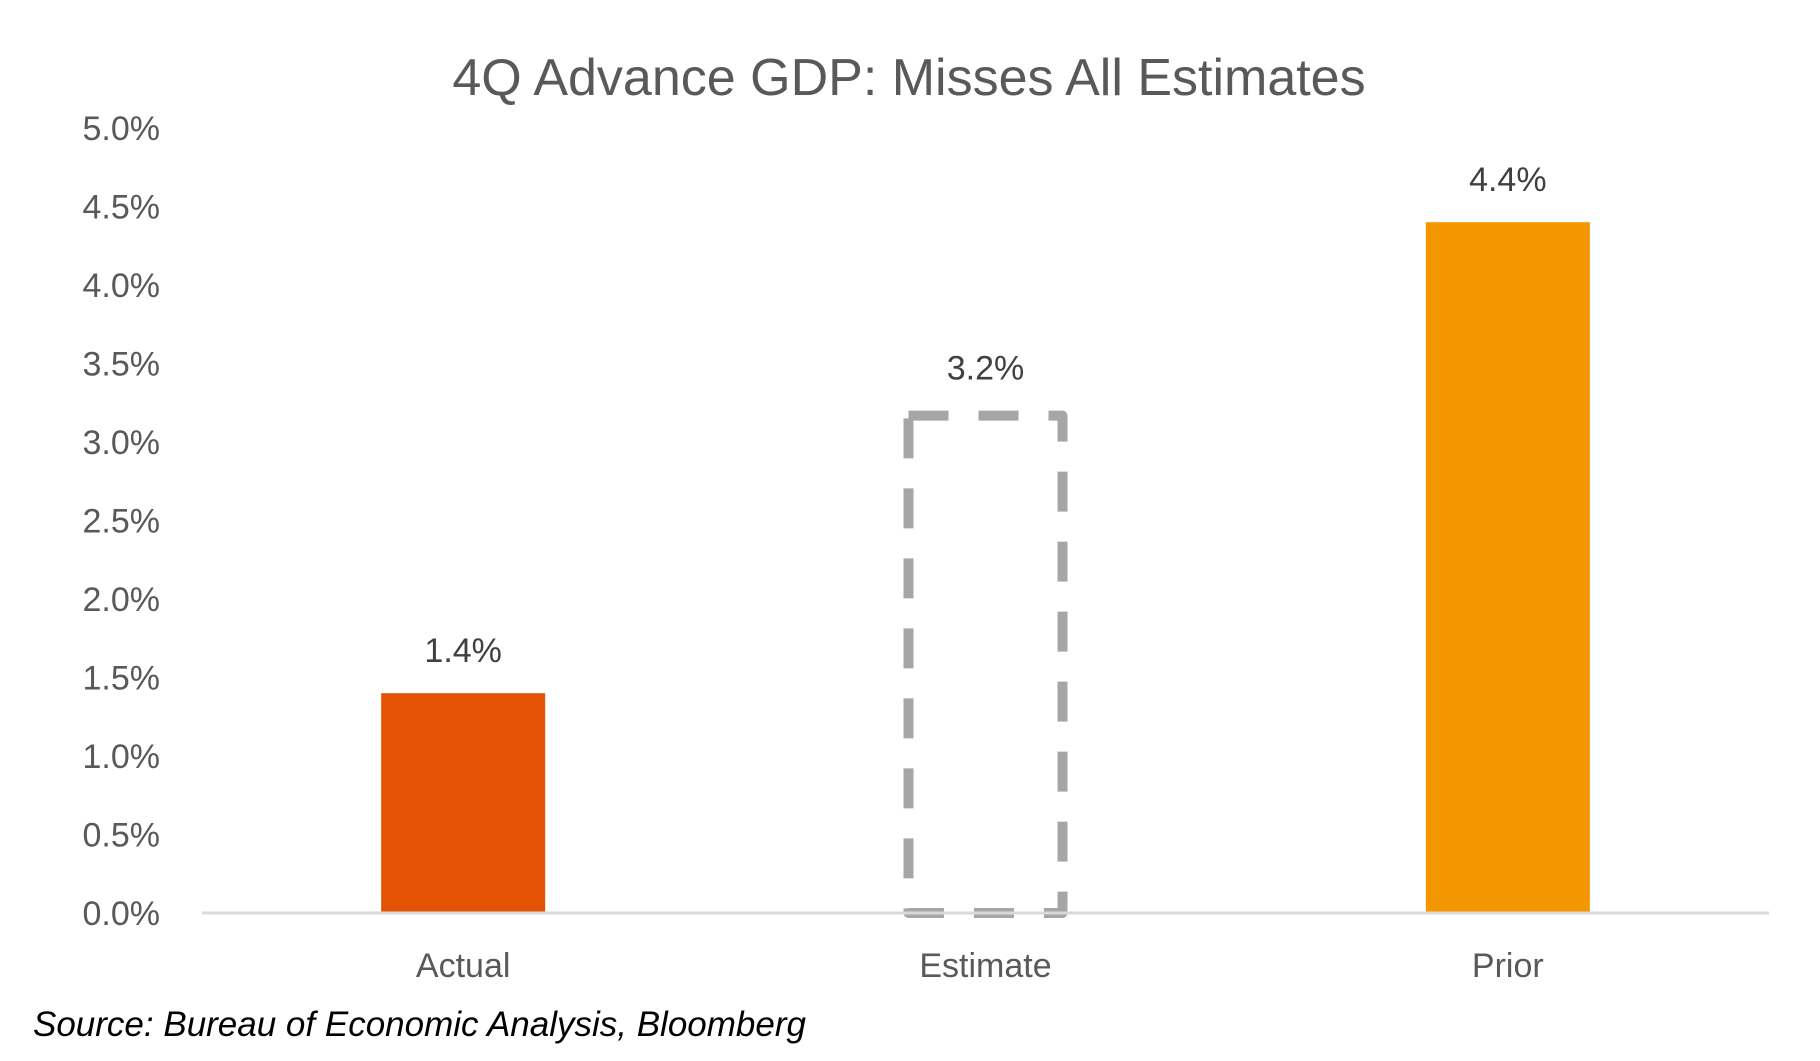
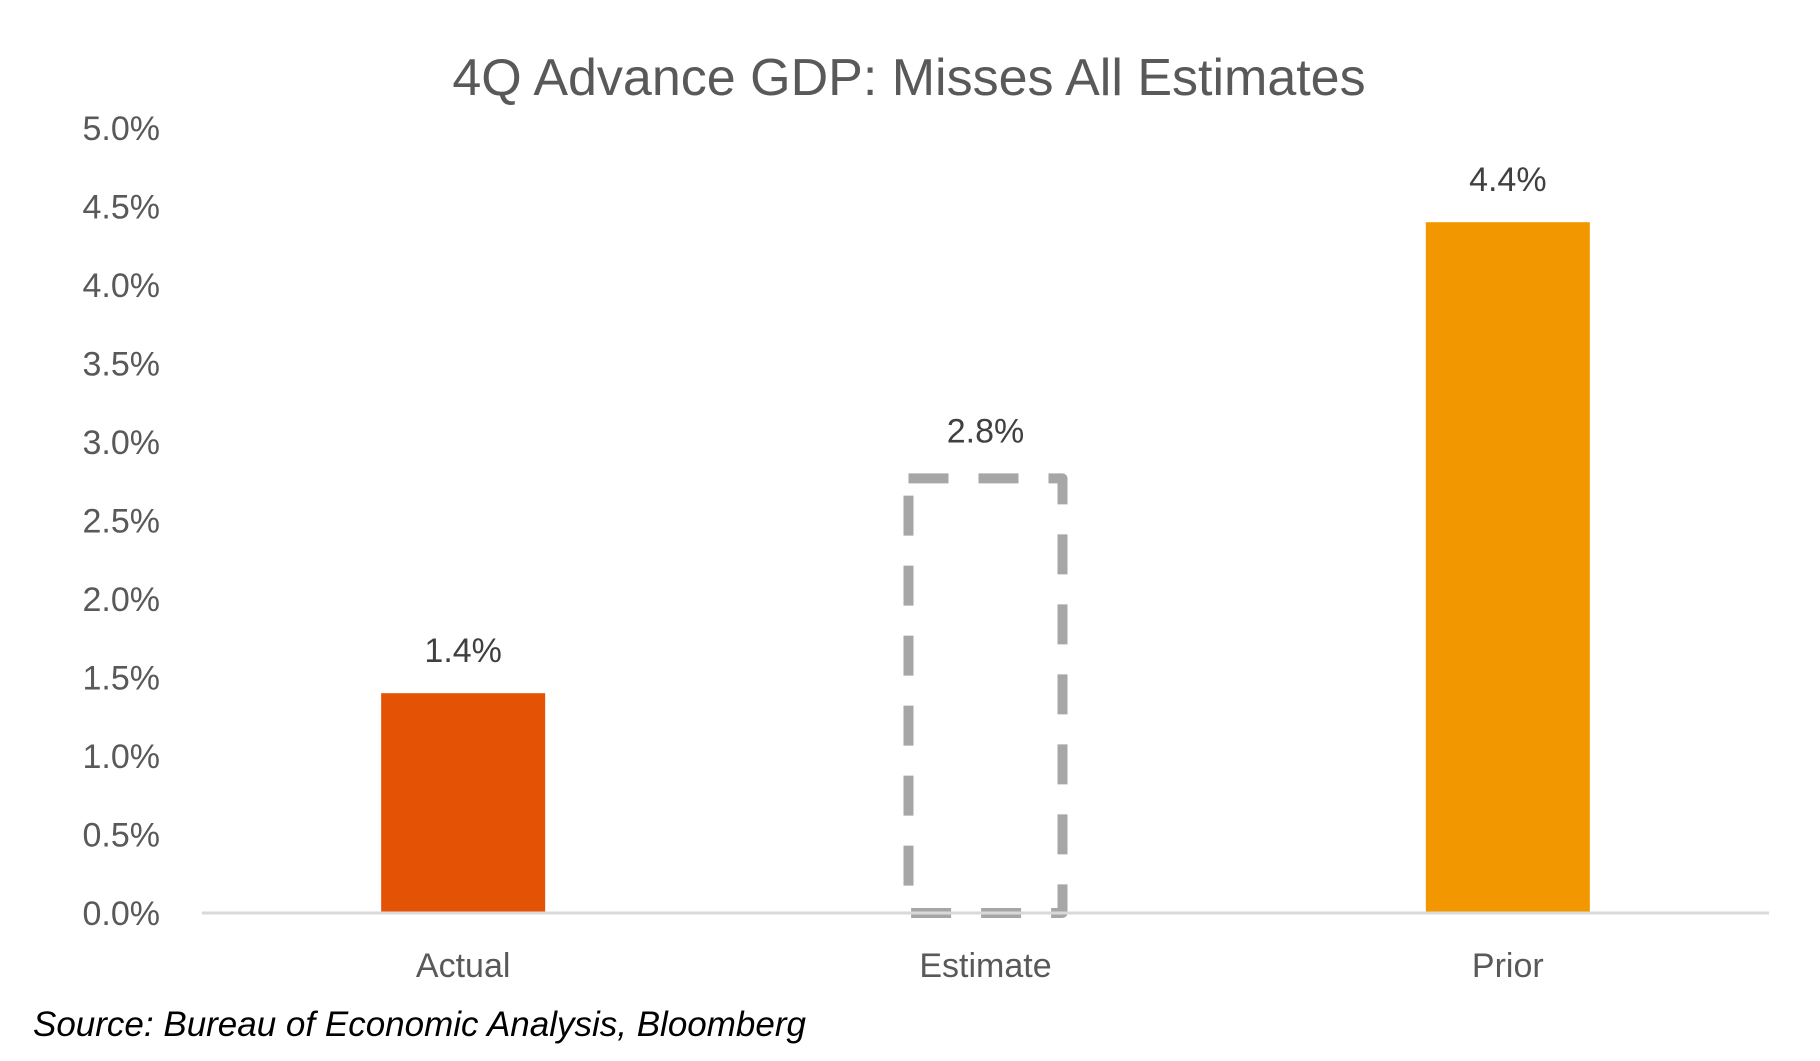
Estimate: 3.2% -> 2.8%
